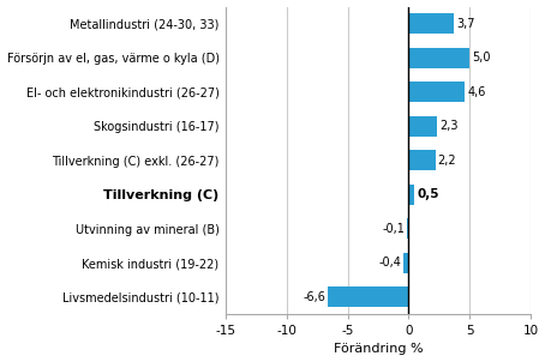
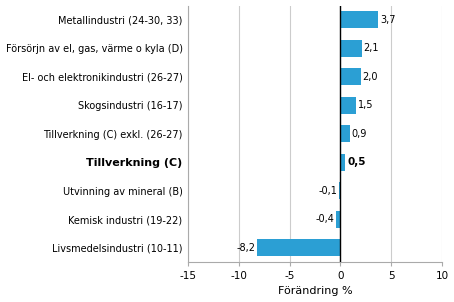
Försörjn av el, gas, värme o kyla (D): 5,0 -> 2,1
El- och elektronikindustri (26-27): 4,6 -> 2,0
Skogsindustri (16-17): 2,3 -> 1,5
Tillverkning (C) exkl. (26-27): 2,2 -> 0,9
Livsmedelsindustri (10-11): -6,6 -> -8,2
